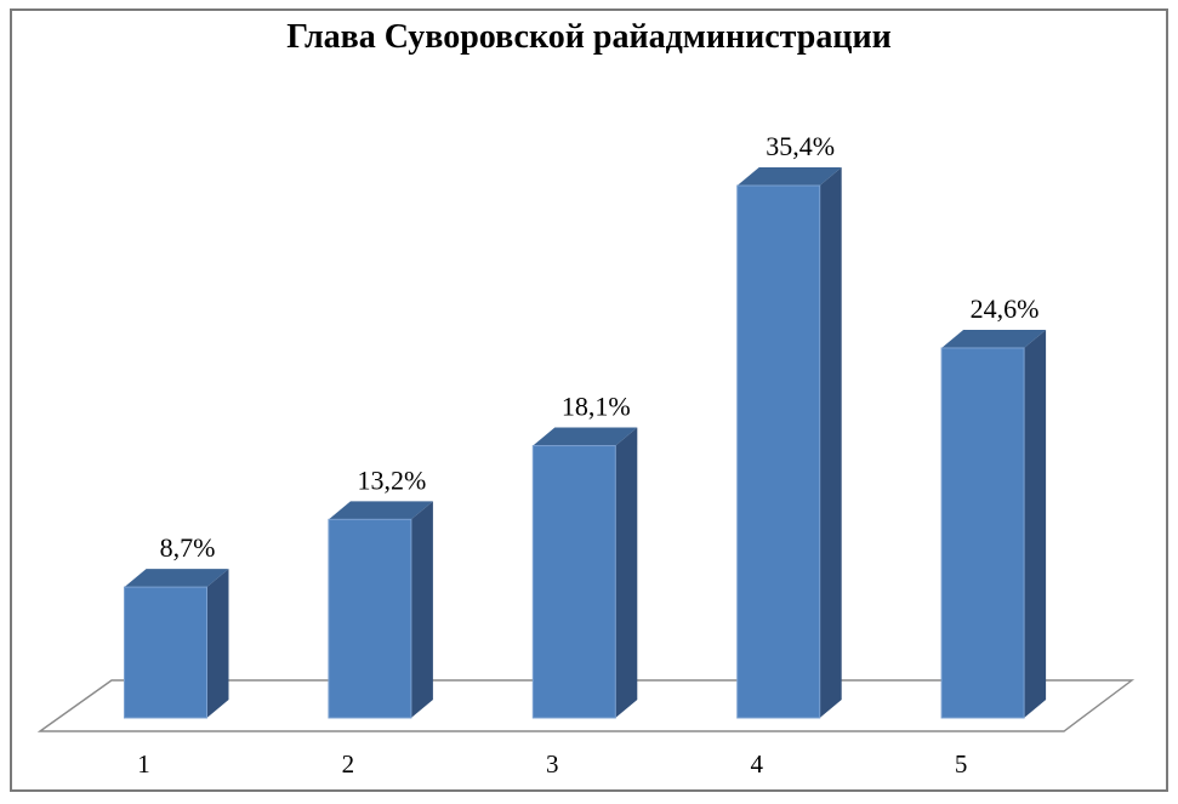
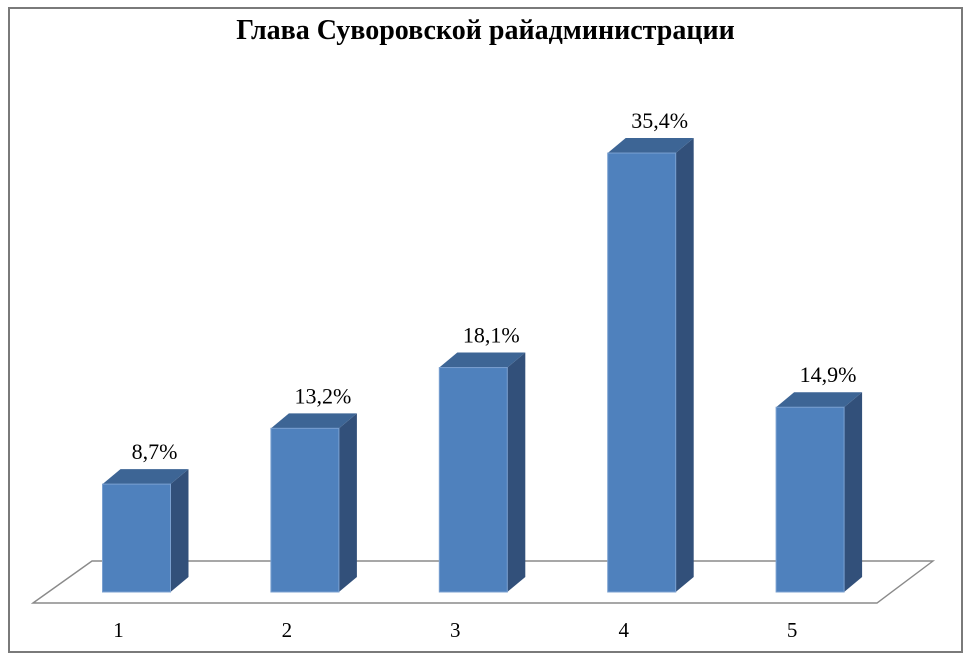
5: 24,6% -> 14,9%
